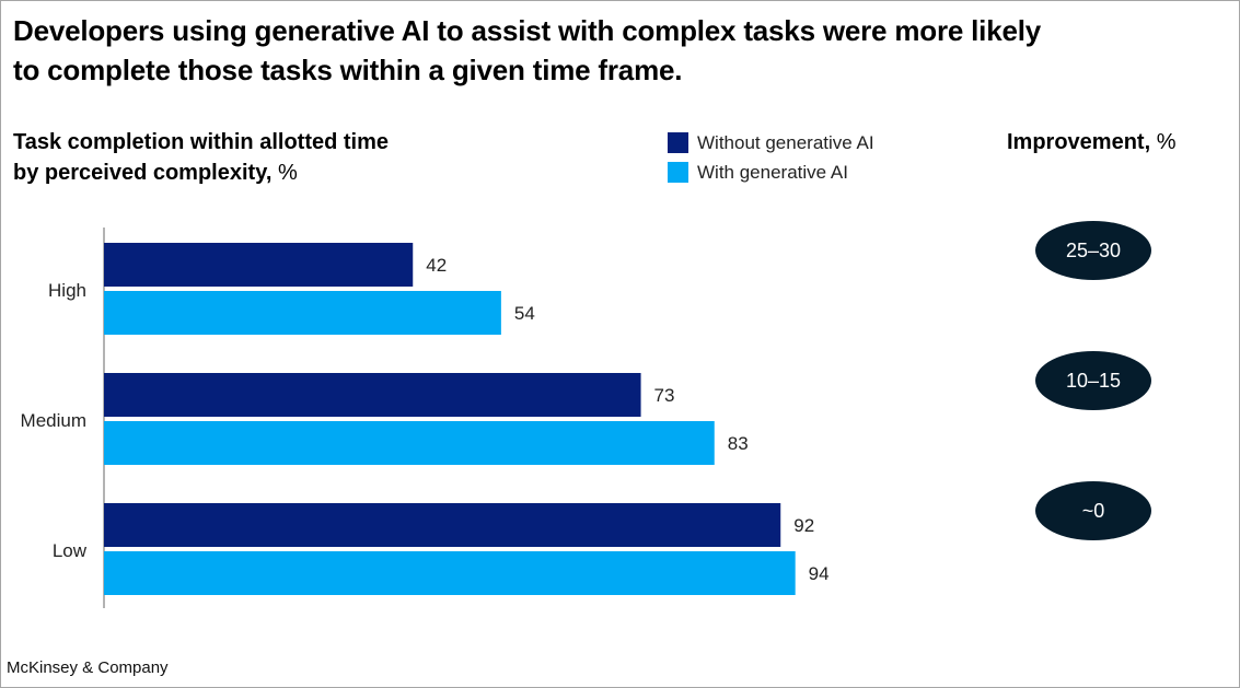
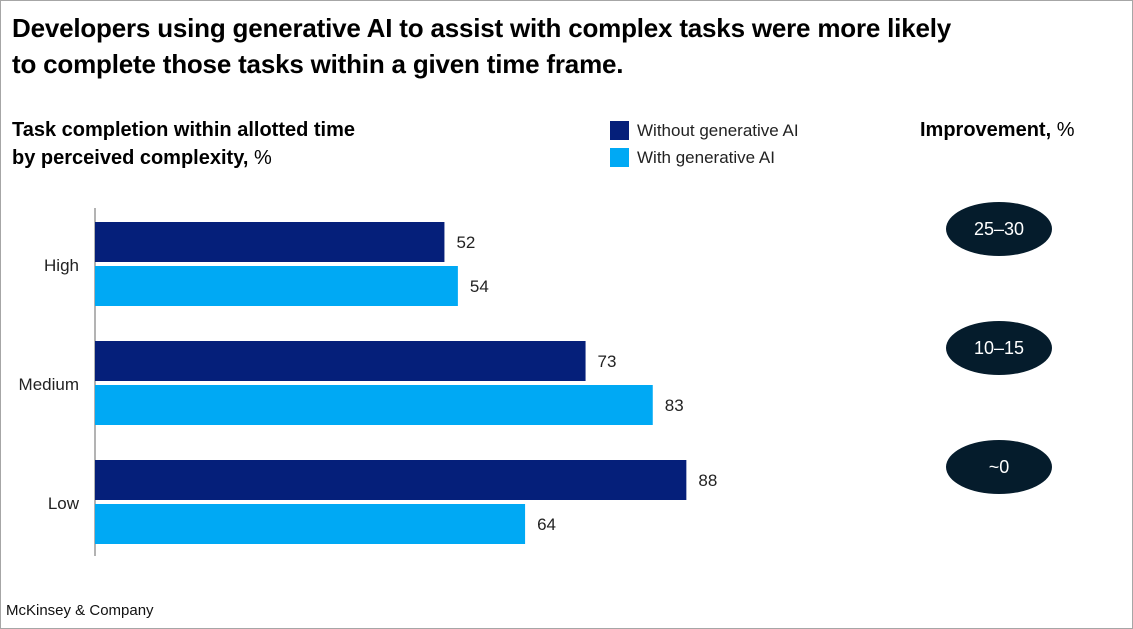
Without generative AI/High: 42 -> 52
Without generative AI/Low: 92 -> 88
With generative AI/Low: 94 -> 64
